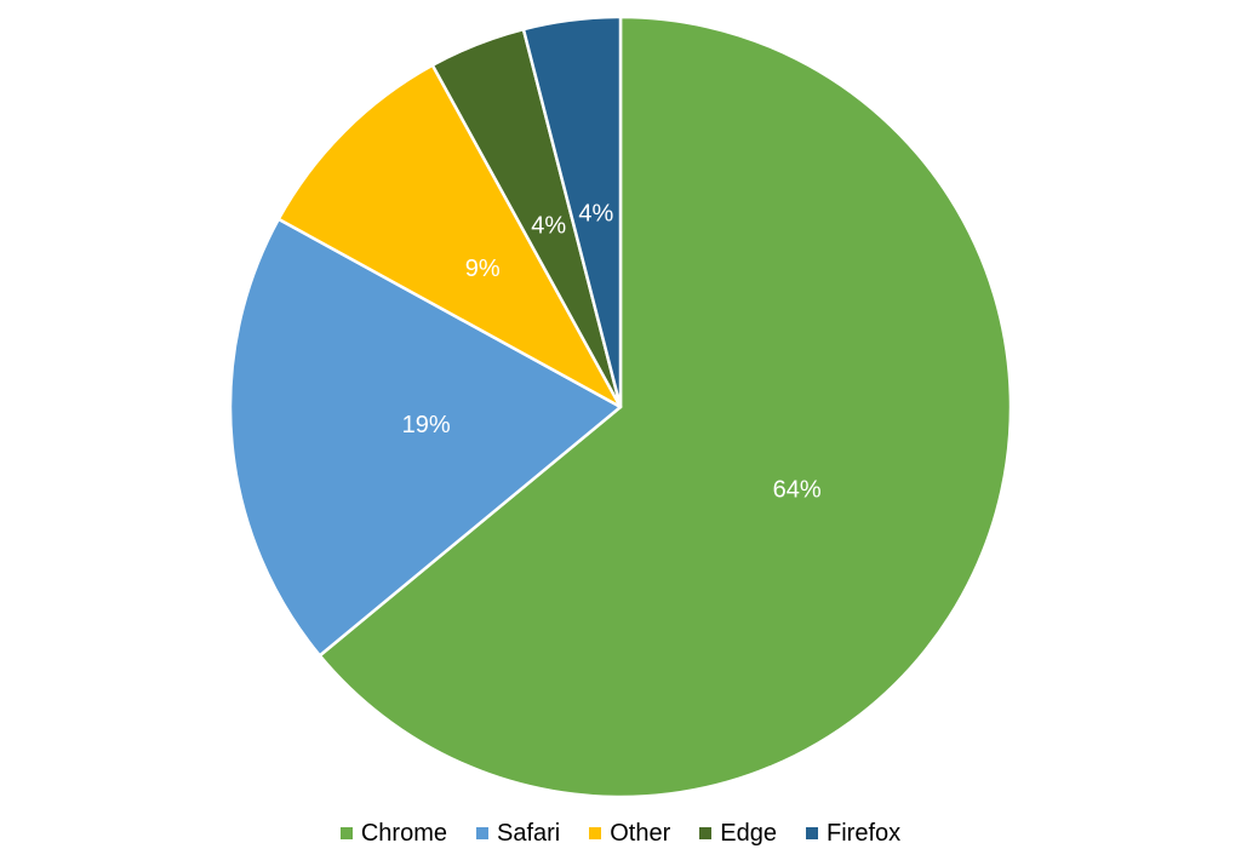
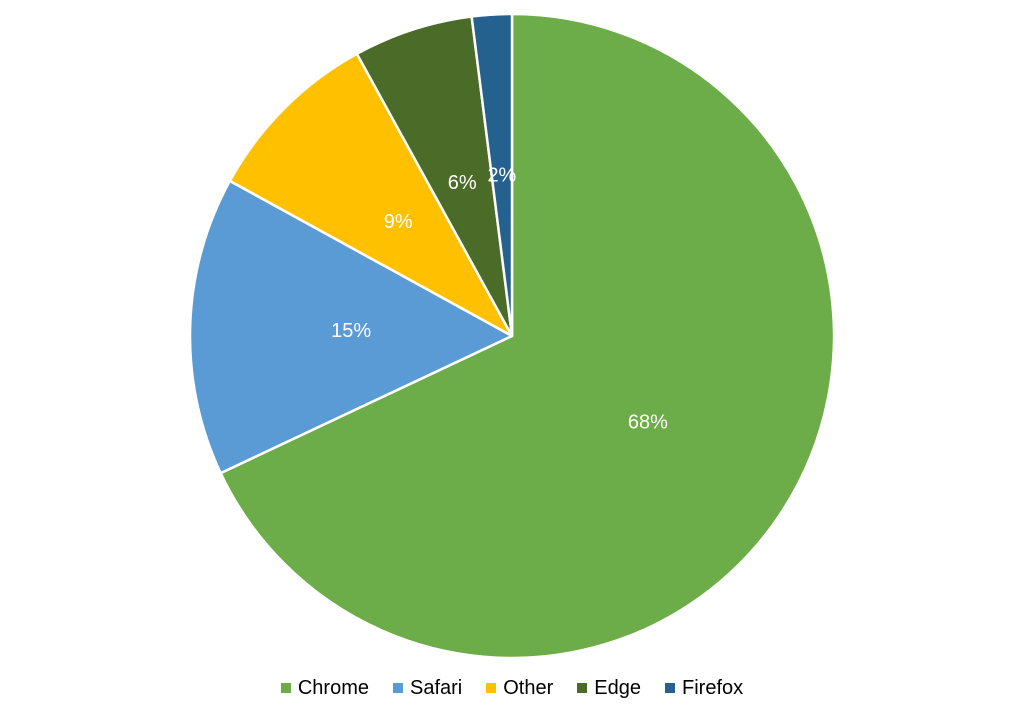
Chrome: 64% -> 68%
Safari: 19% -> 15%
Edge: 4% -> 6%
Firefox: 4% -> 2%
